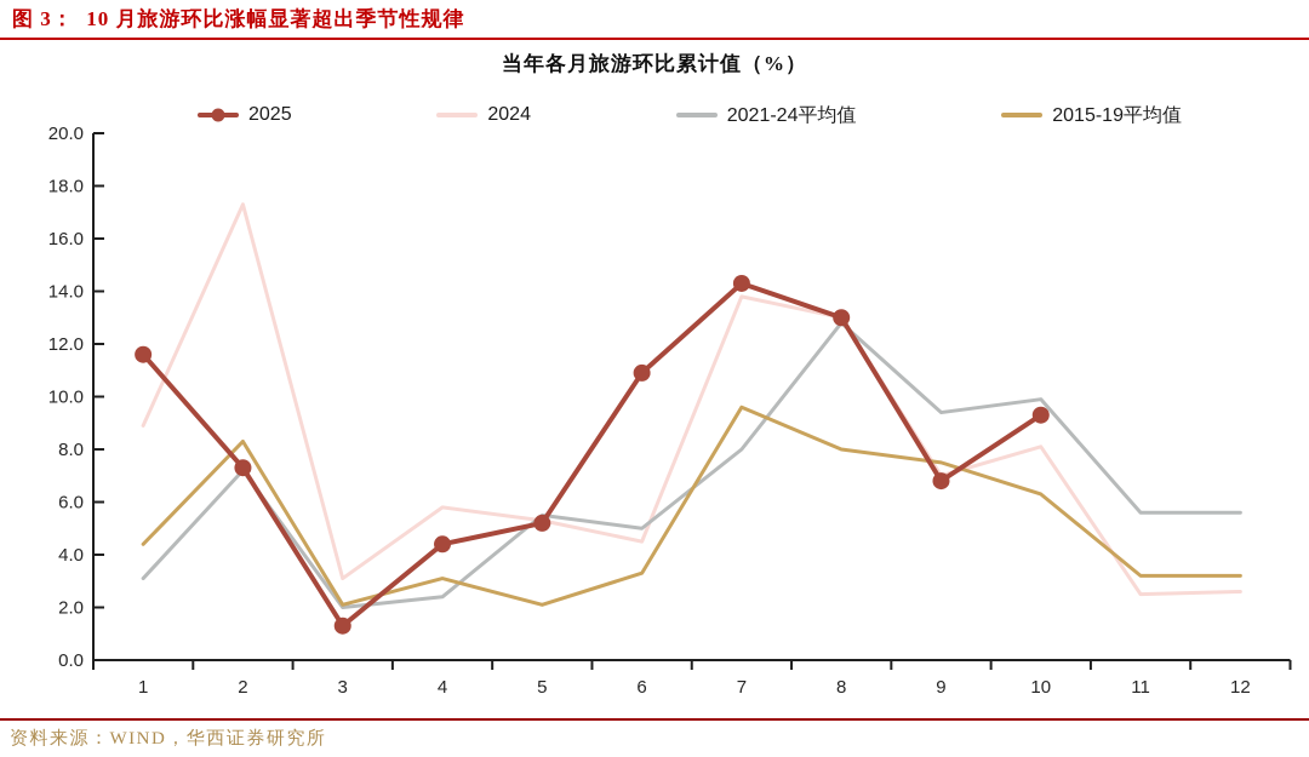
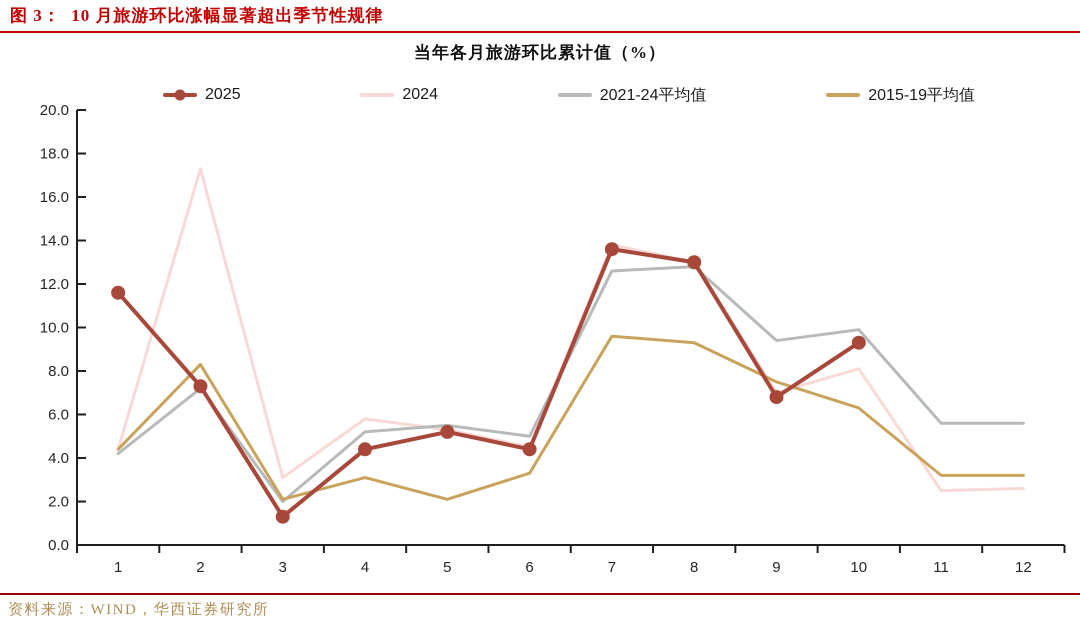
2024/1: 8.9 -> 4.4
2021-24平均值/1: 3.1 -> 4.2
2021-24平均值/4: 2.4 -> 5.2
2025/6: 10.9 -> 4.4
2025/7: 14.3 -> 13.6
2021-24平均值/7: 8.0 -> 12.6
2015-19平均值/8: 8.0 -> 9.3
